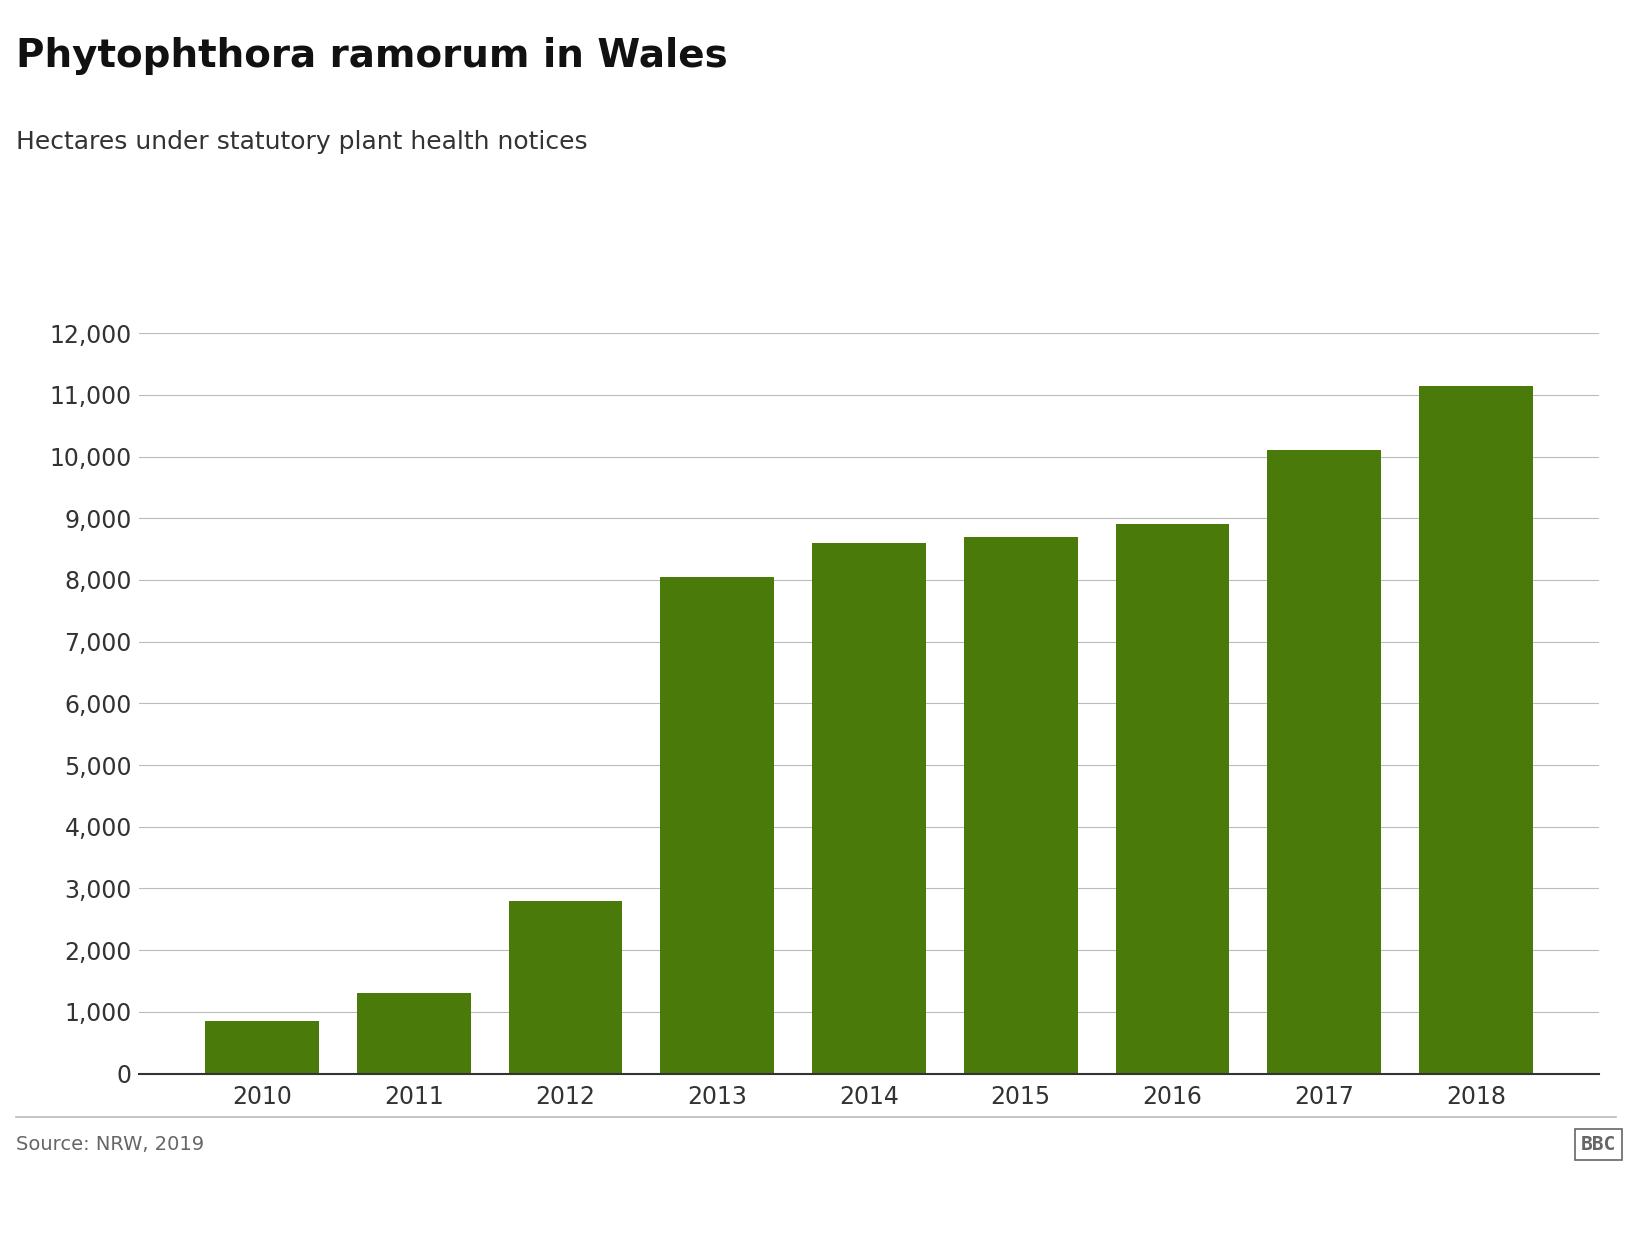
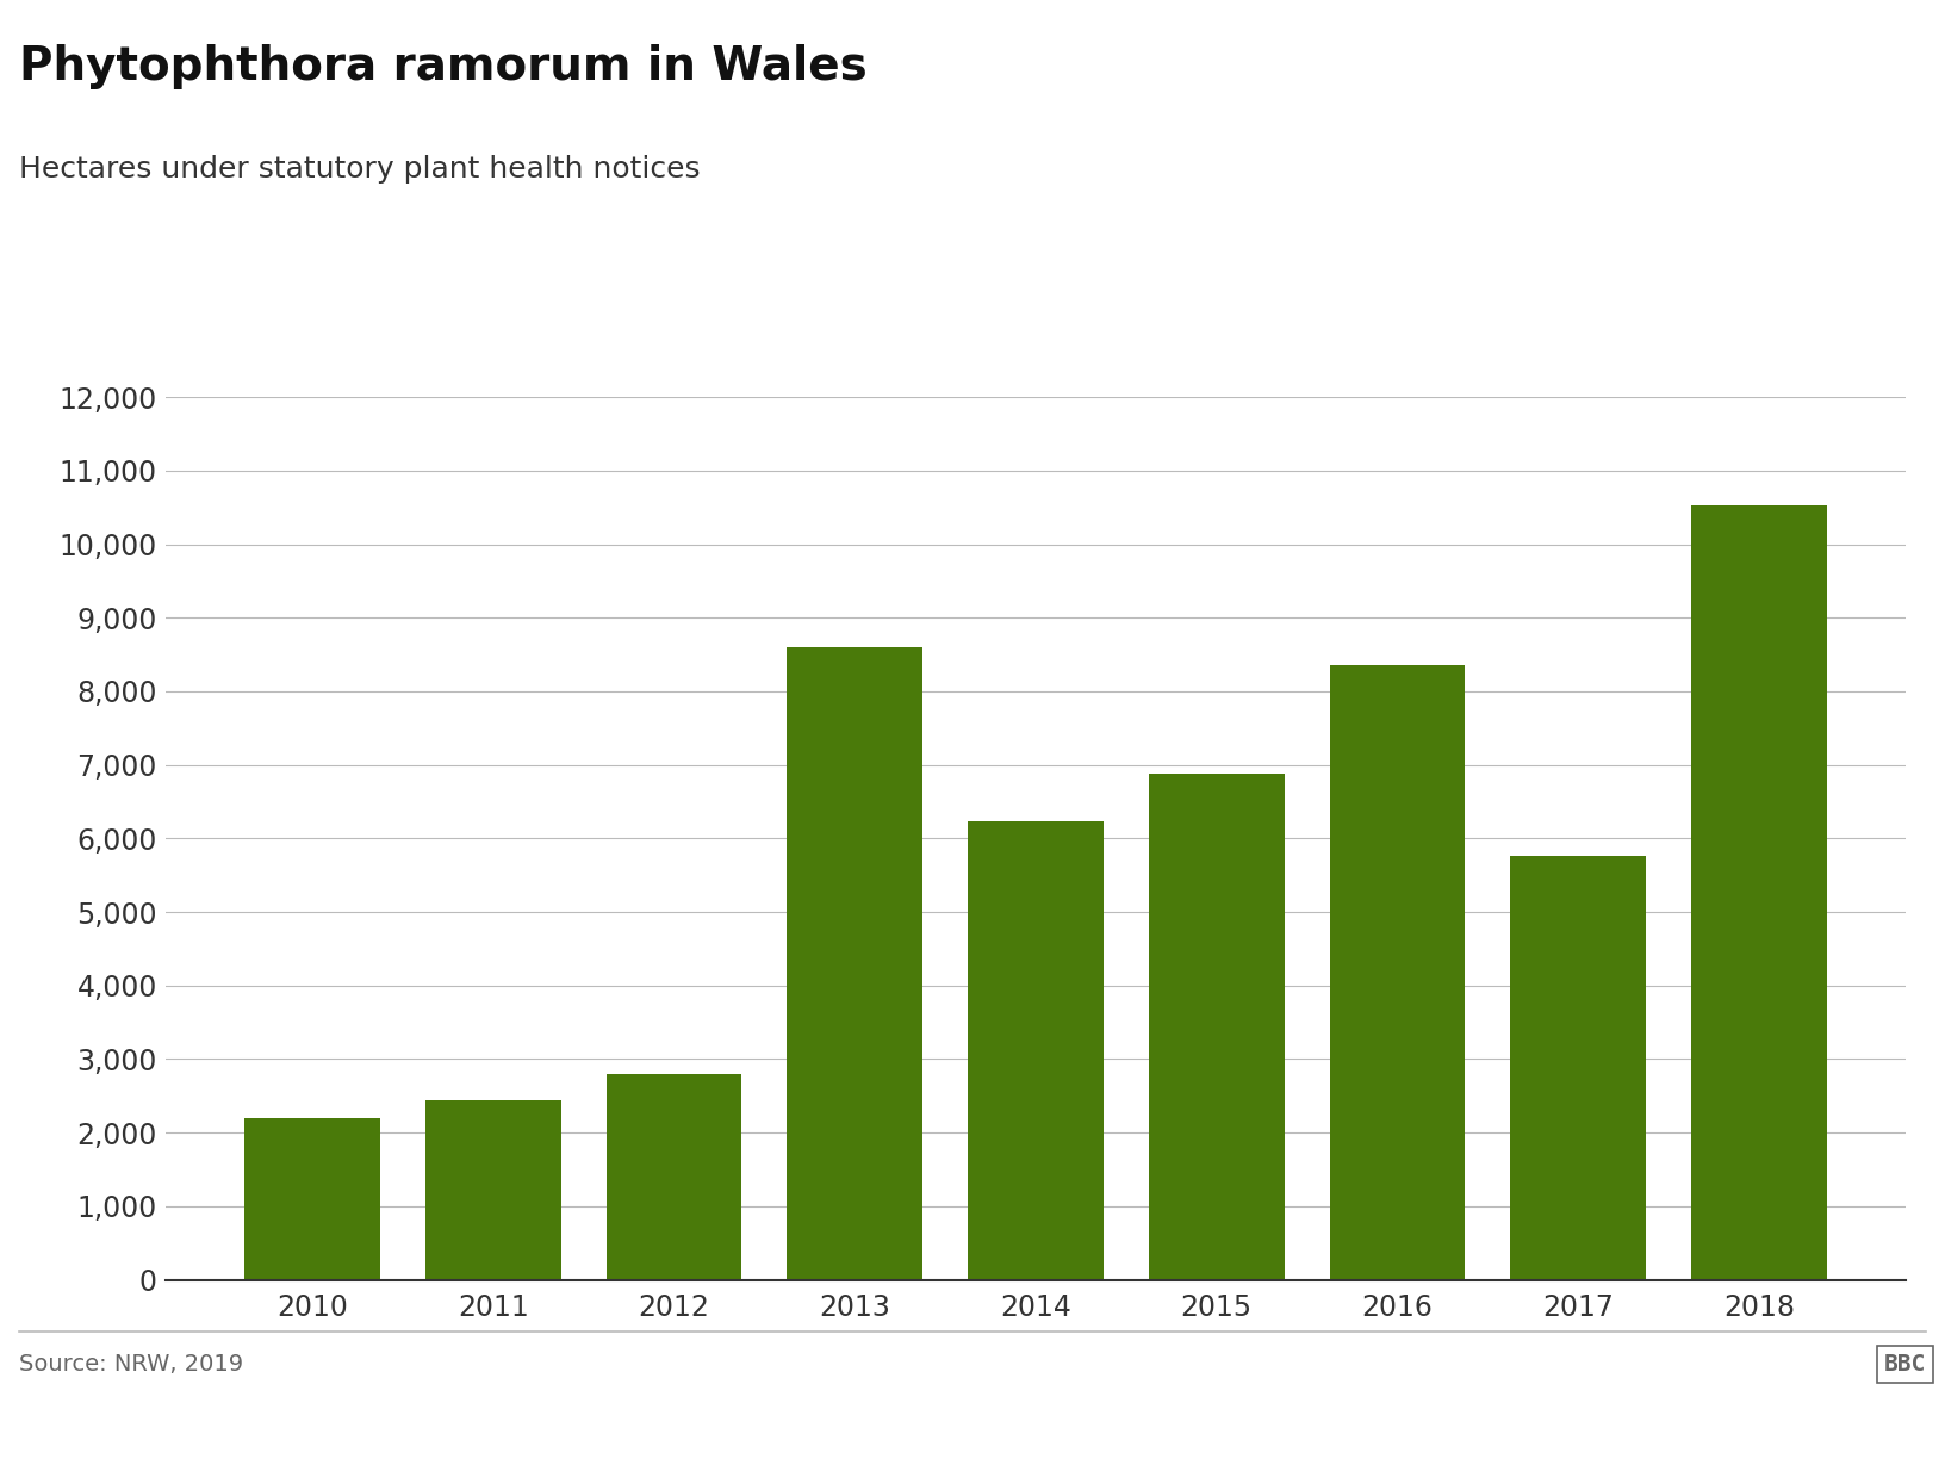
2010: 850 -> 2,200
2011: 1,300 -> 2,440
2013: 8,050 -> 8,600
2014: 8,600 -> 6,240
2015: 8,700 -> 6,880
2016: 8,900 -> 8,360
2017: 10,100 -> 5,760
2018: 11,150 -> 10,520
